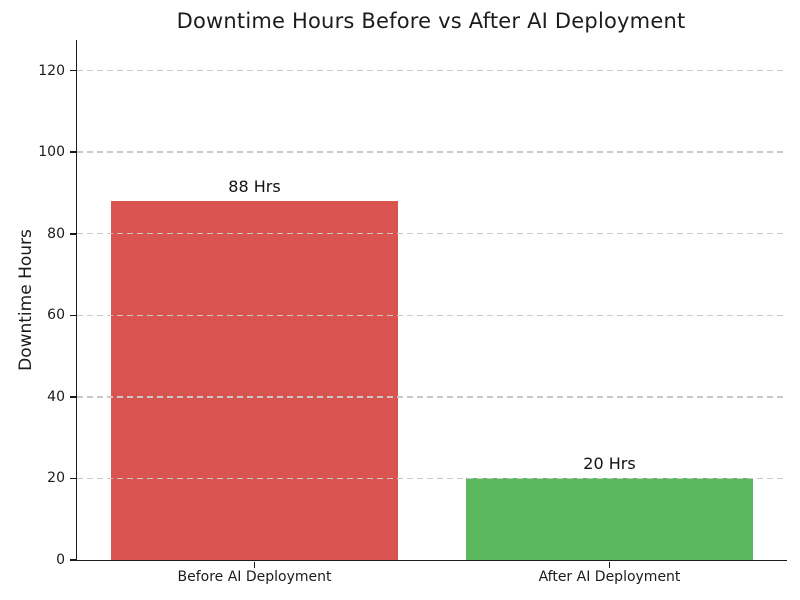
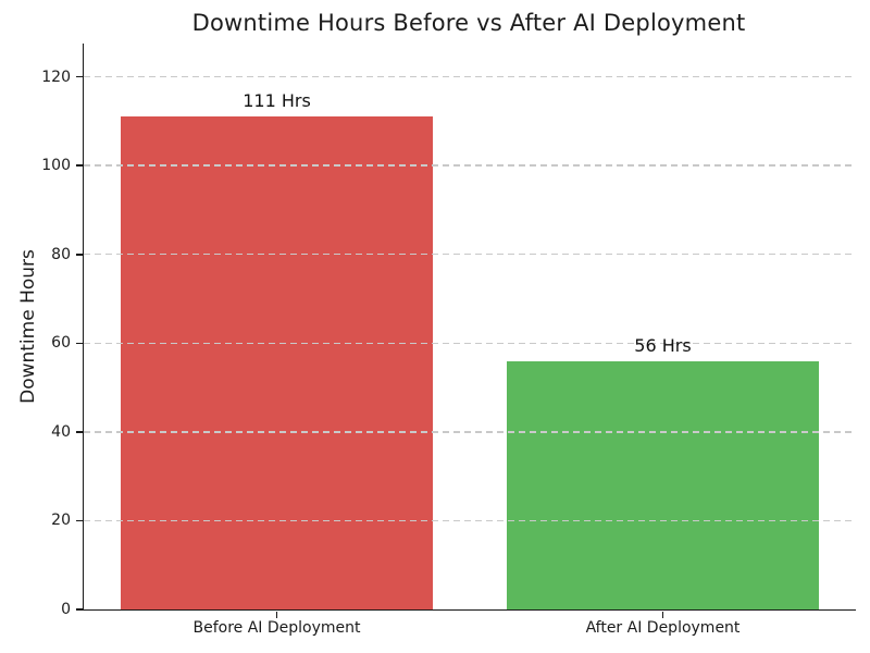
Before AI Deployment: 88 -> 111
After AI Deployment: 20 -> 56
